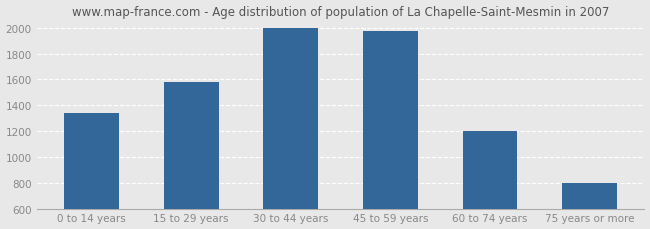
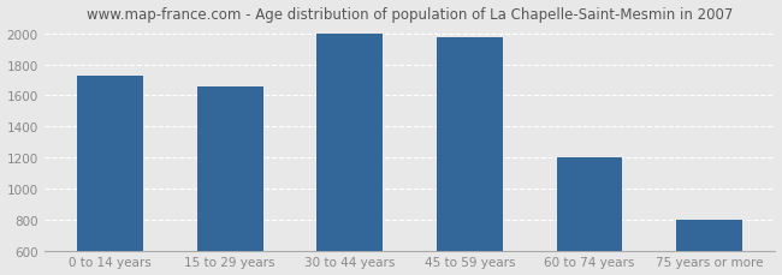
0 to 14 years: 1340 -> 1730
15 to 29 years: 1580 -> 1660
